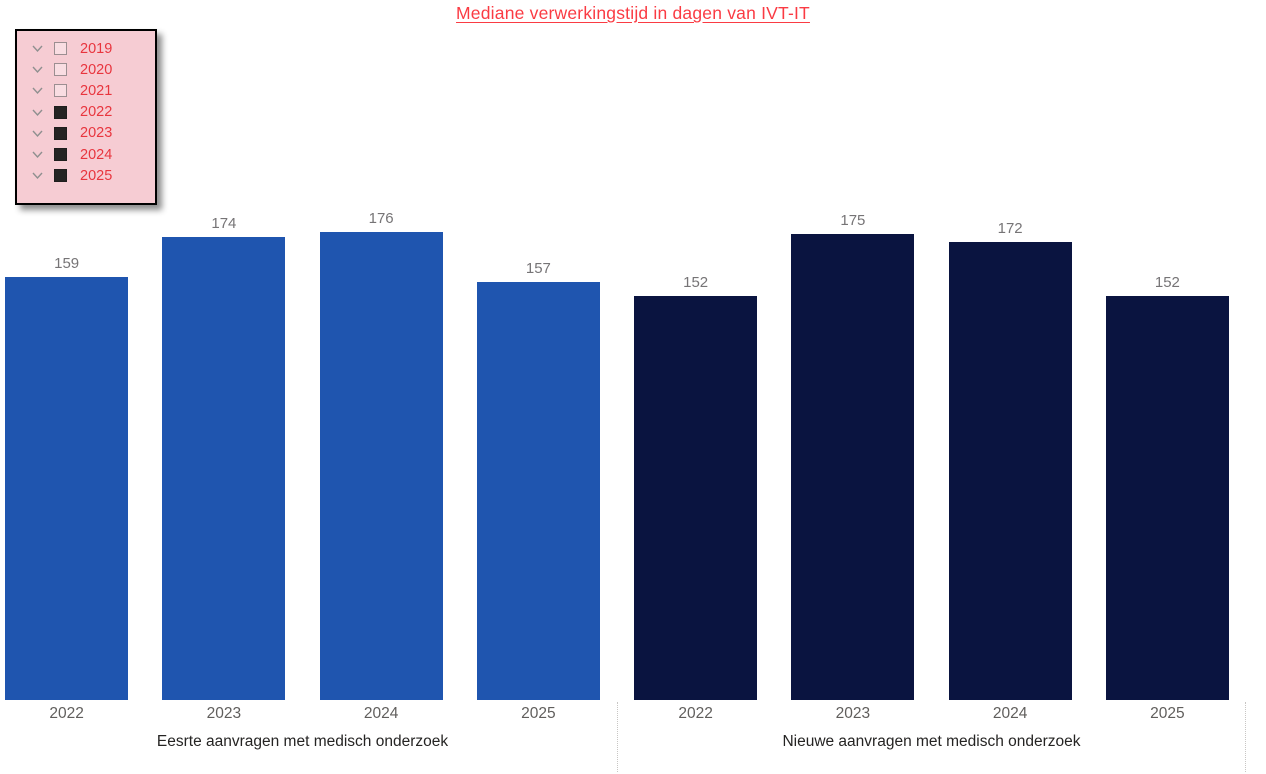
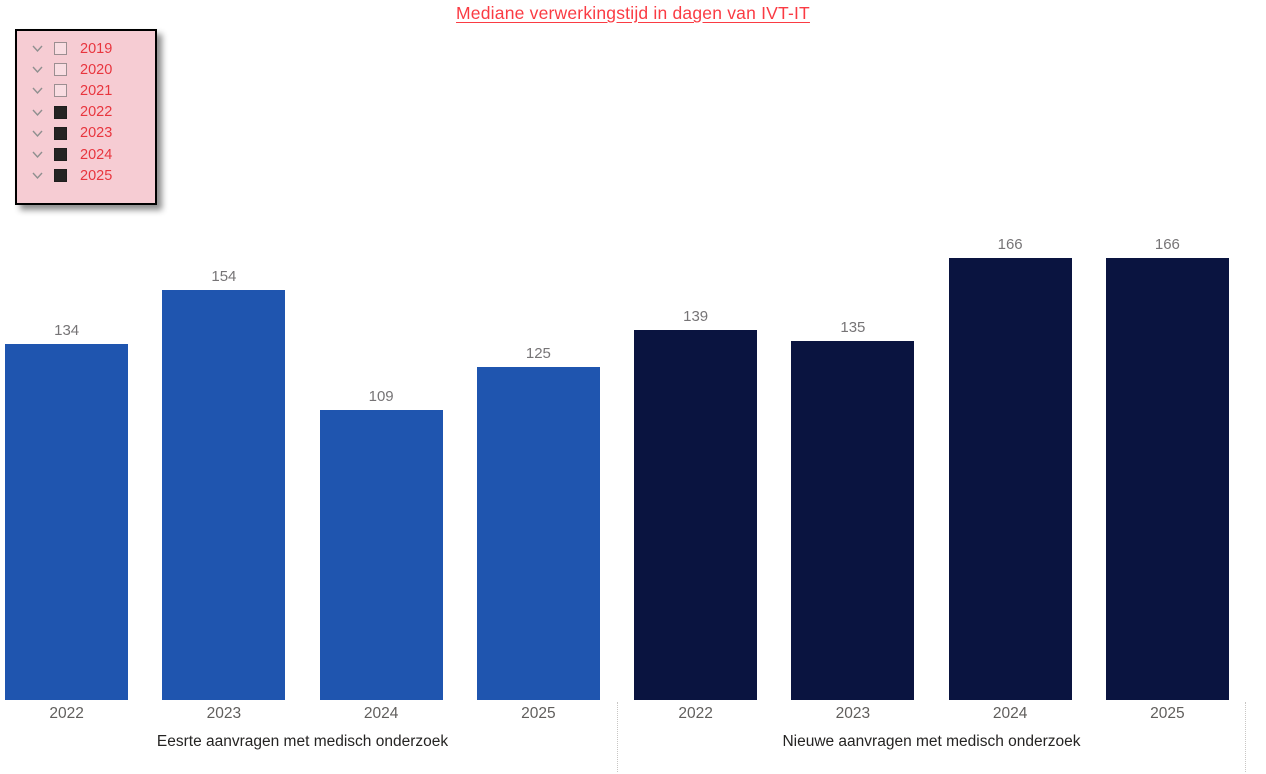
Eesrte aanvragen met medisch onderzoek/2022: 159 -> 134
Nieuwe aanvragen met medisch onderzoek/2022: 152 -> 139
Eesrte aanvragen met medisch onderzoek/2023: 174 -> 154
Nieuwe aanvragen met medisch onderzoek/2023: 175 -> 135
Eesrte aanvragen met medisch onderzoek/2024: 176 -> 109
Nieuwe aanvragen met medisch onderzoek/2024: 172 -> 166
Eesrte aanvragen met medisch onderzoek/2025: 157 -> 125
Nieuwe aanvragen met medisch onderzoek/2025: 152 -> 166
